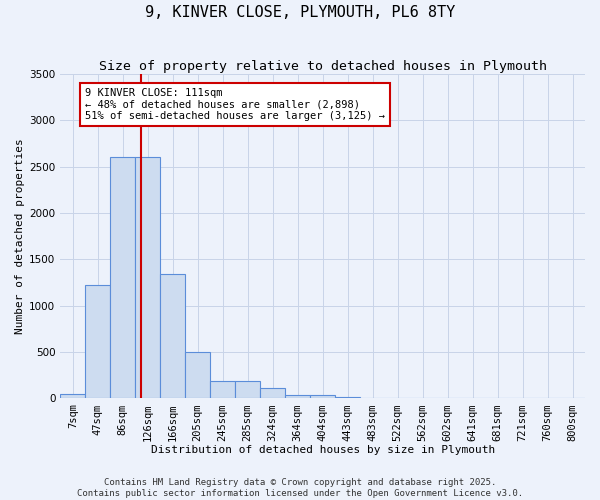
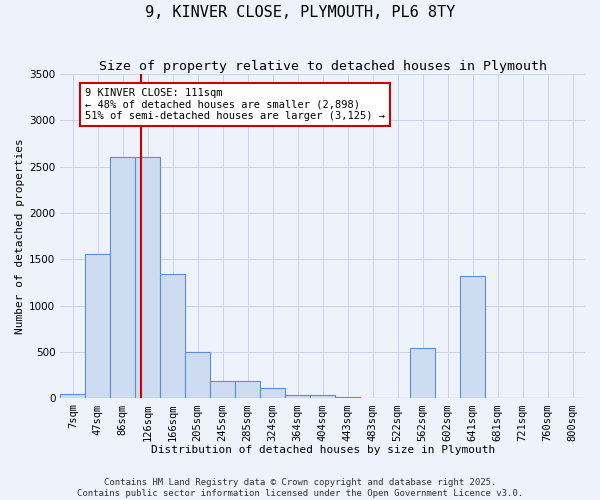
47sqm: 1230 -> 1560
562sqm: 0 -> 540
641sqm: 0 -> 1320
